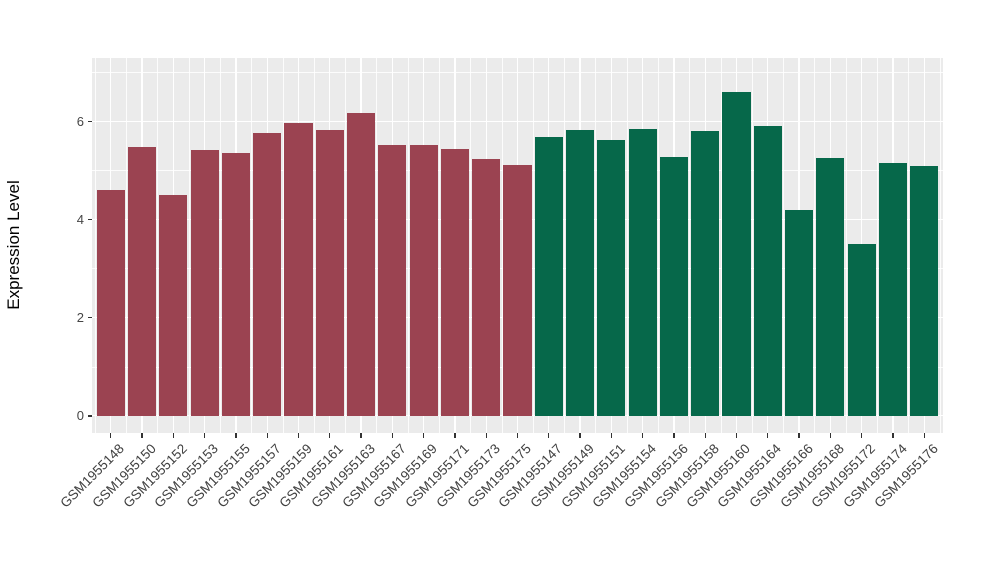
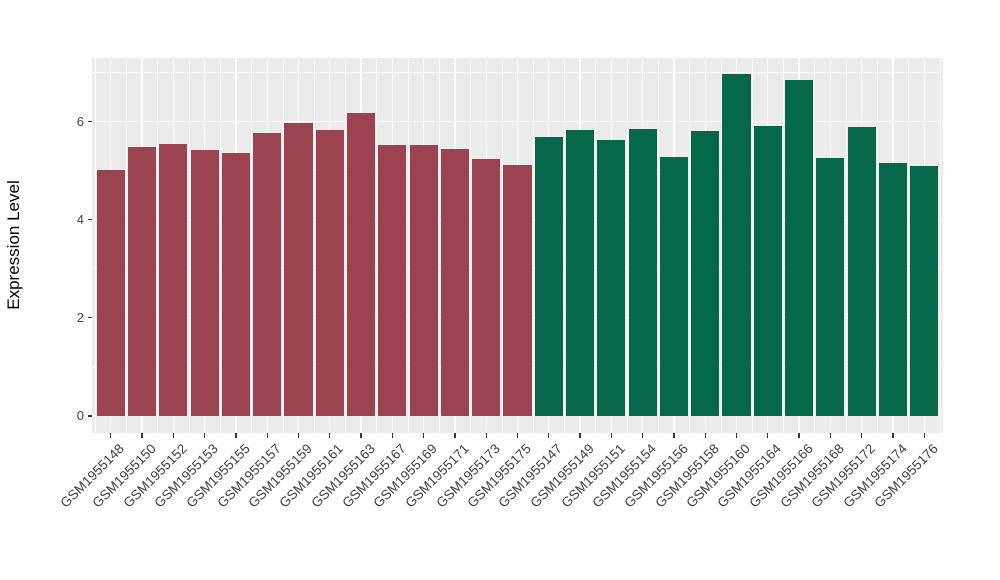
GSM1955148: 4.6 -> 5.0
GSM1955152: 4.5 -> 5.5
GSM1955160: 6.6 -> 7.0
GSM1955166: 4.2 -> 6.8
GSM1955172: 3.5 -> 5.9
